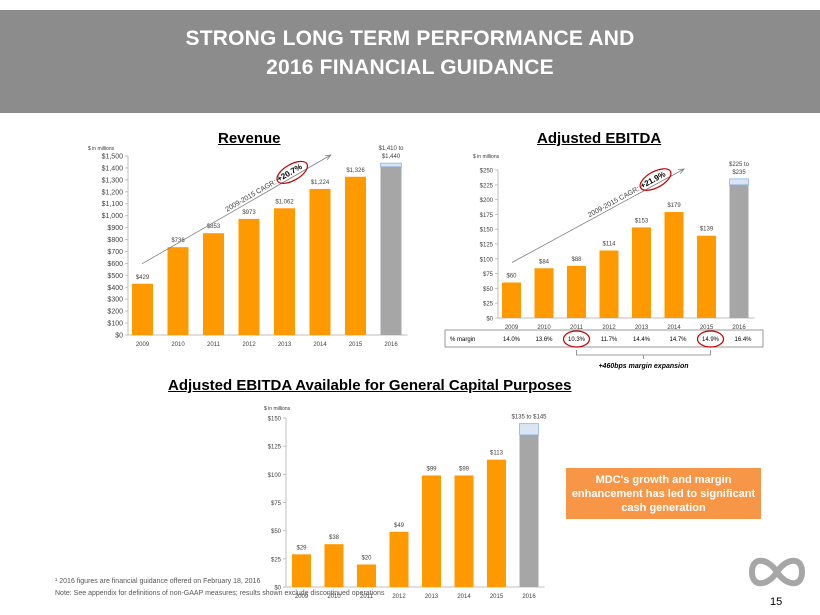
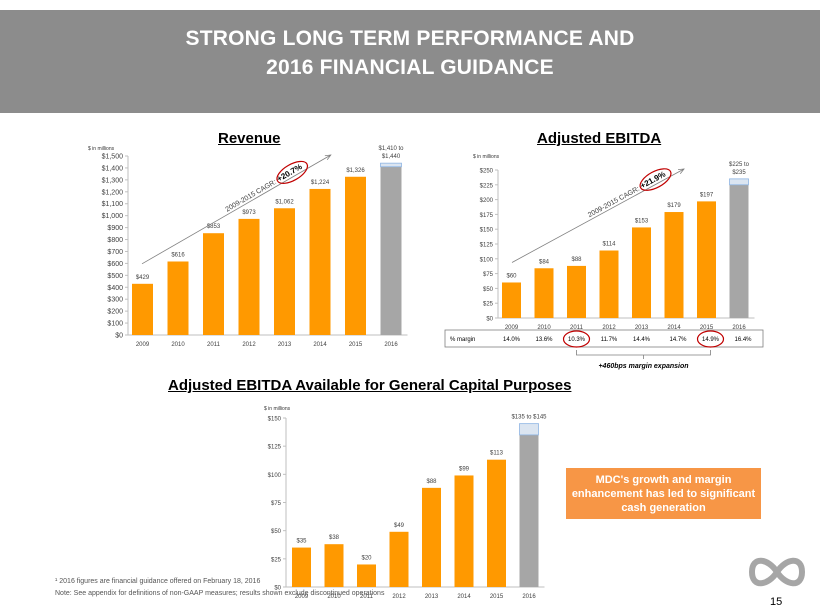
Revenue/2010: $736 -> $616
Adjusted EBITDA/2015: $139 -> $197
Adjusted EBITDA Available for General Capital Purposes/2009: $29 -> $35
Adjusted EBITDA Available for General Capital Purposes/2013: $99 -> $88
